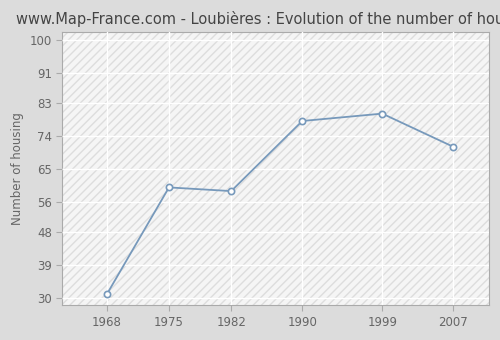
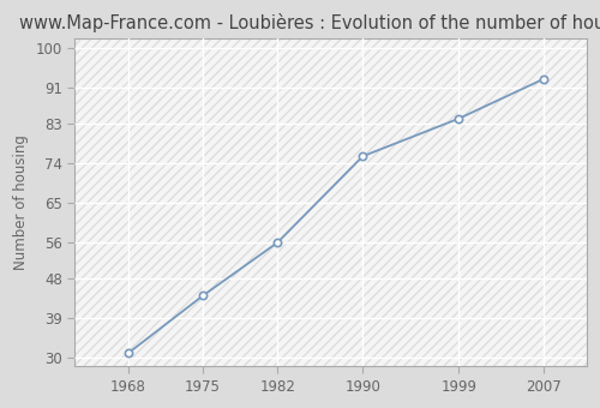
1975: 60.0 -> 44.0
1982: 59.0 -> 56.0
1990: 78.0 -> 75.5
1999: 80.0 -> 84.0
2007: 71.0 -> 93.0
